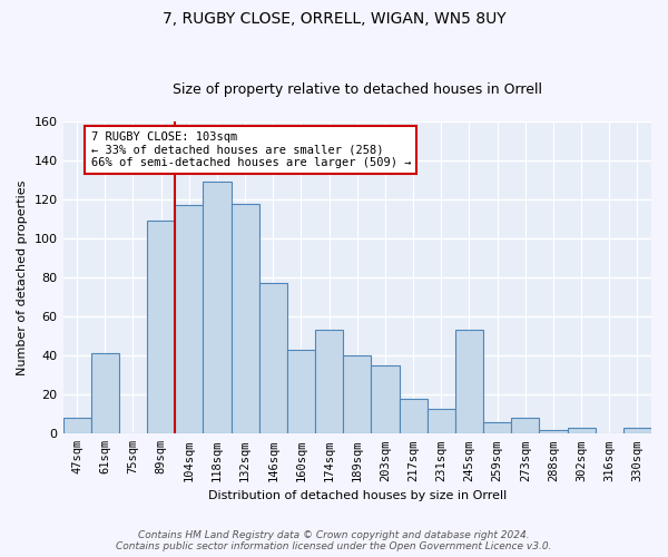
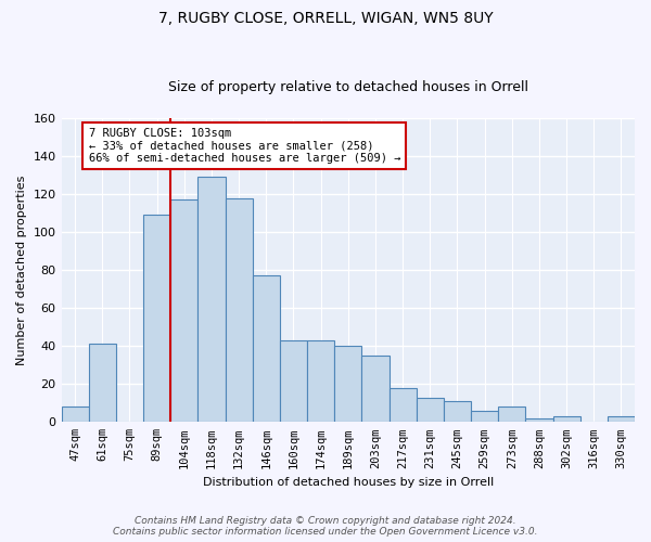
174sqm: 53 -> 43
245sqm: 53 -> 11
